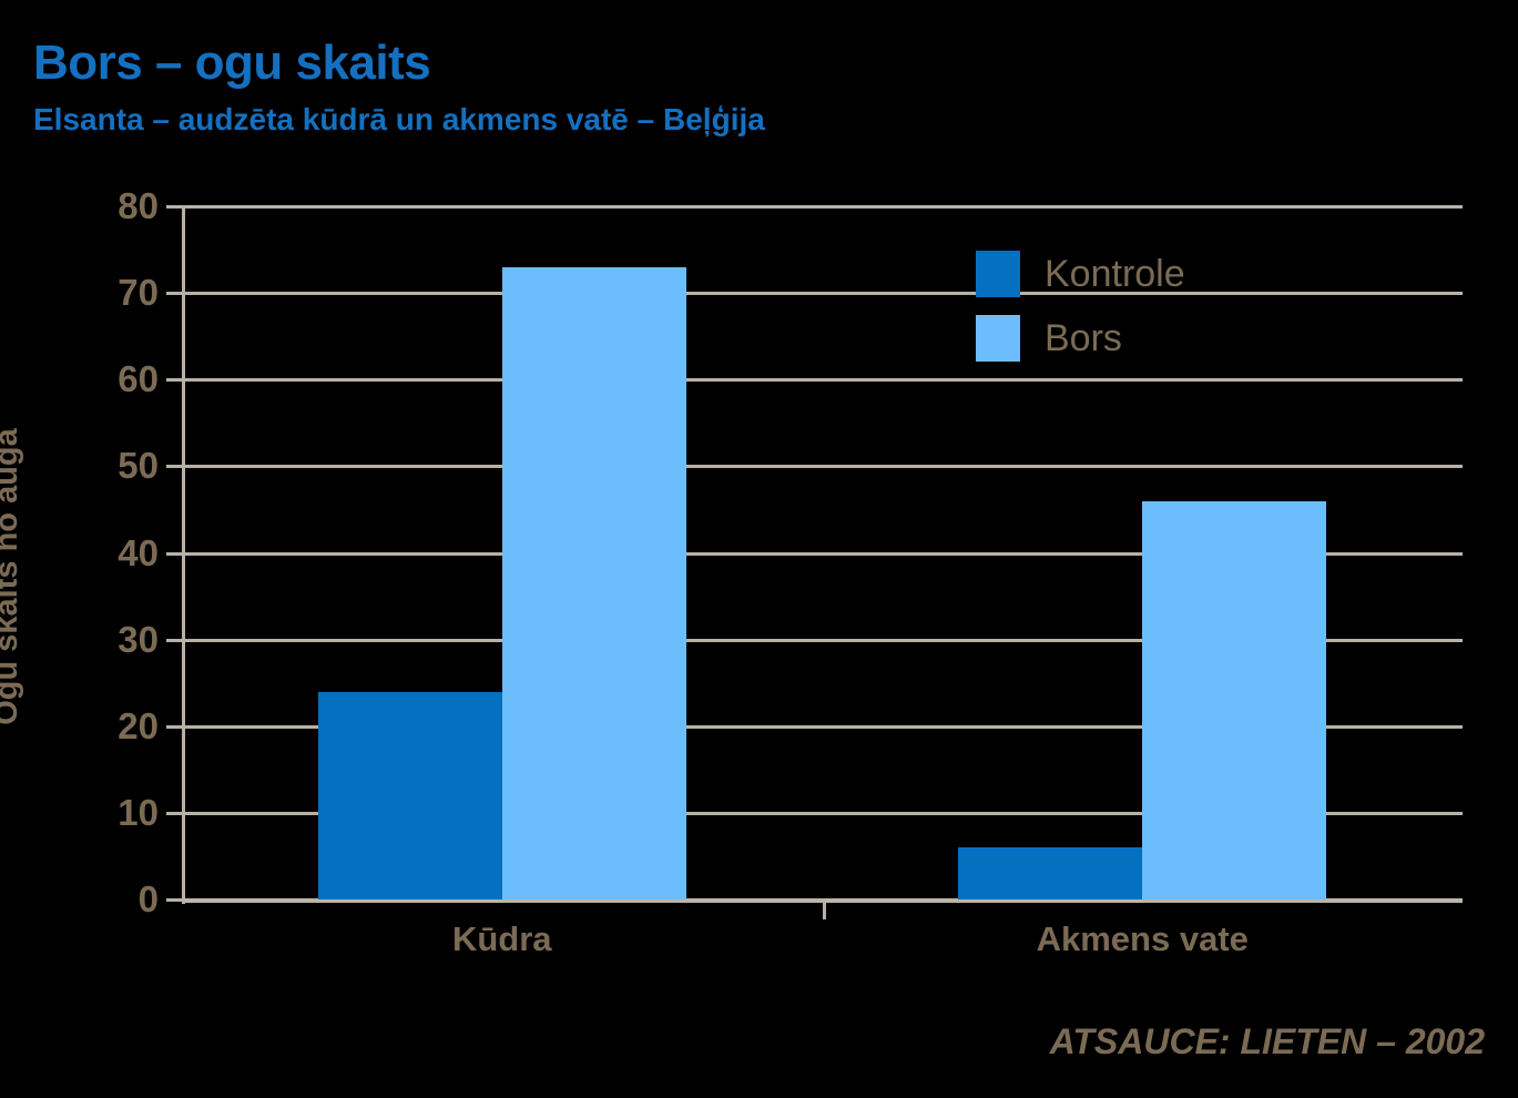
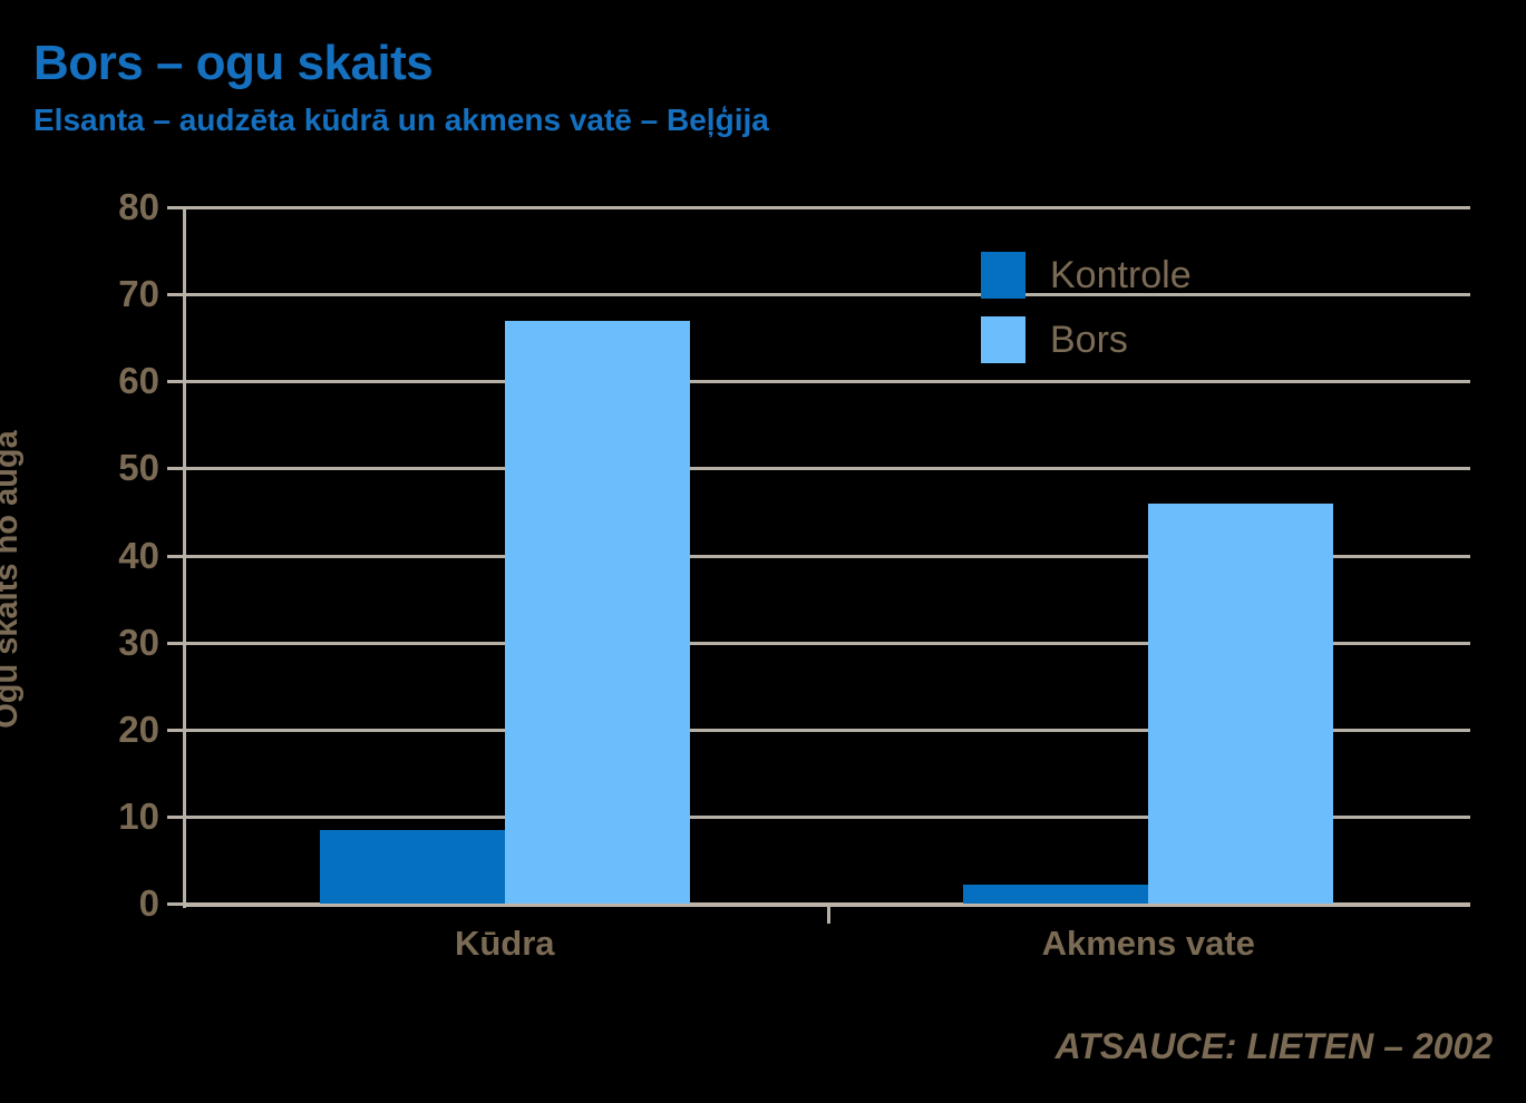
Kontrole/Kūdra: 24 -> 8
Bors/Kūdra: 73 -> 67
Kontrole/Akmens vate: 6 -> 2
